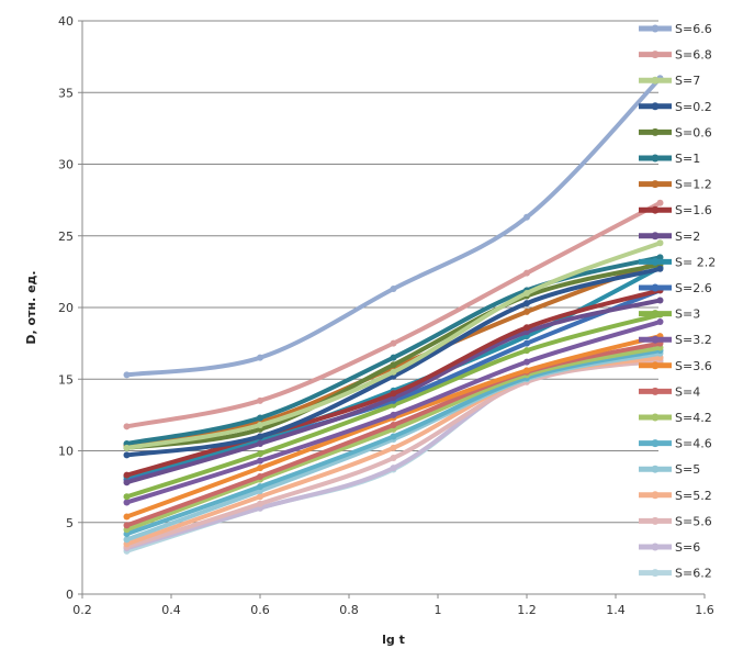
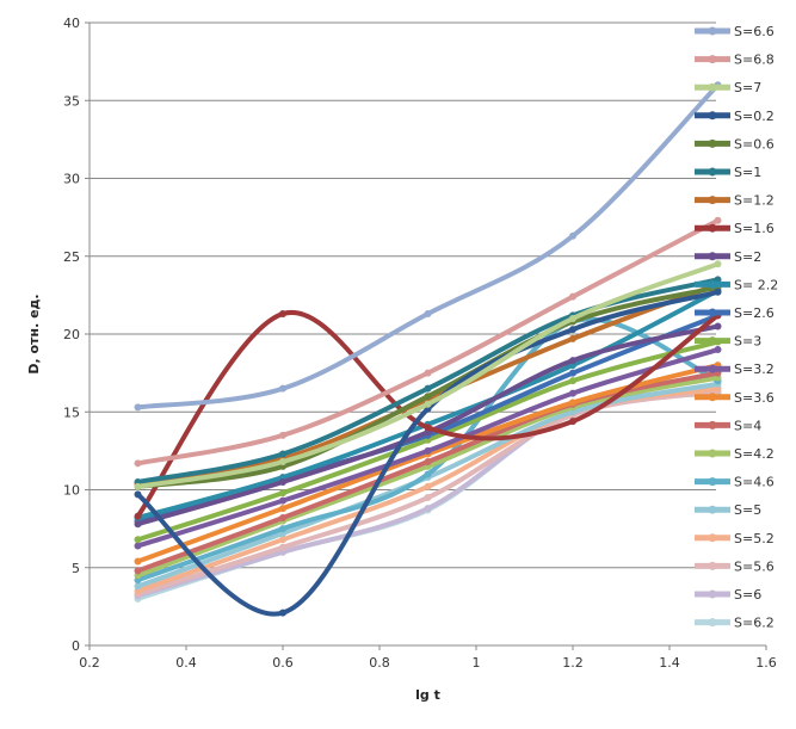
S=0.2/0.6: 11.0 -> 2.1
S=1.6/0.6: 11.0 -> 21.3
S=1.6/1.2: 18.6 -> 14.4
S=4.6/1.2: 15.1 -> 20.8
